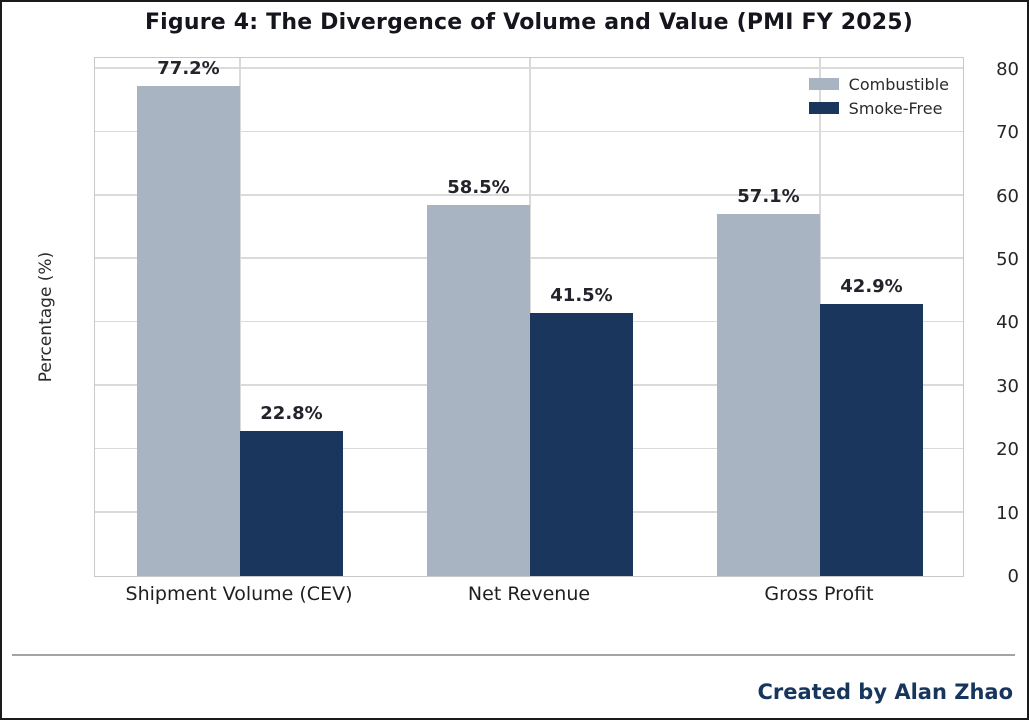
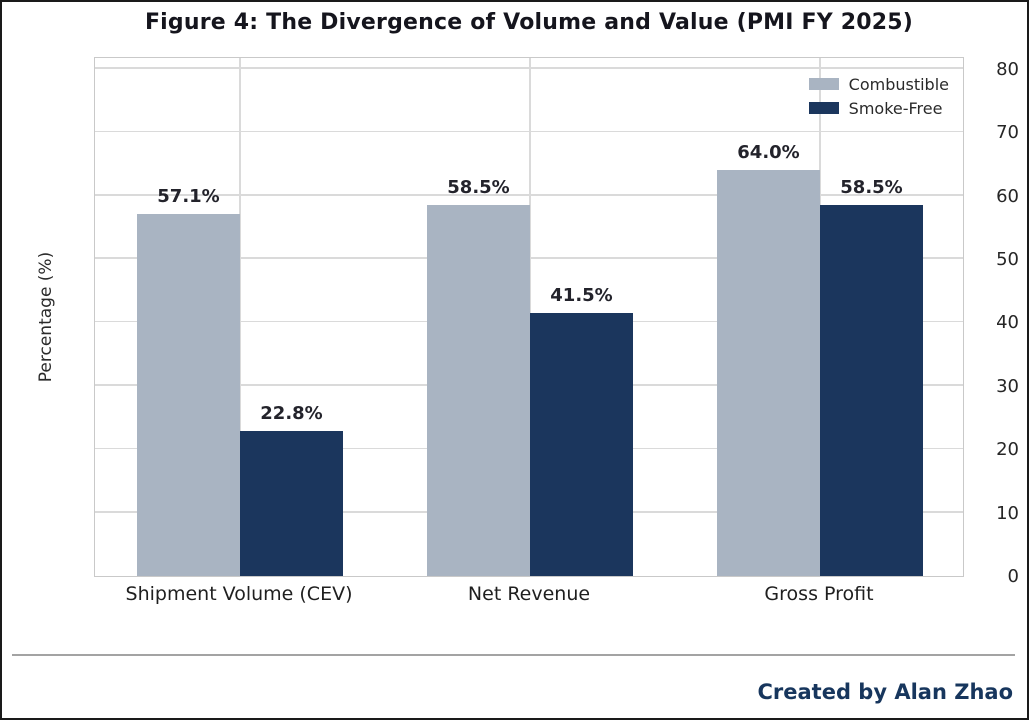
Combustible/Shipment Volume (CEV): 77.2% -> 57.1%
Combustible/Gross Profit: 57.1% -> 64.0%
Smoke-Free/Gross Profit: 42.9% -> 58.5%
